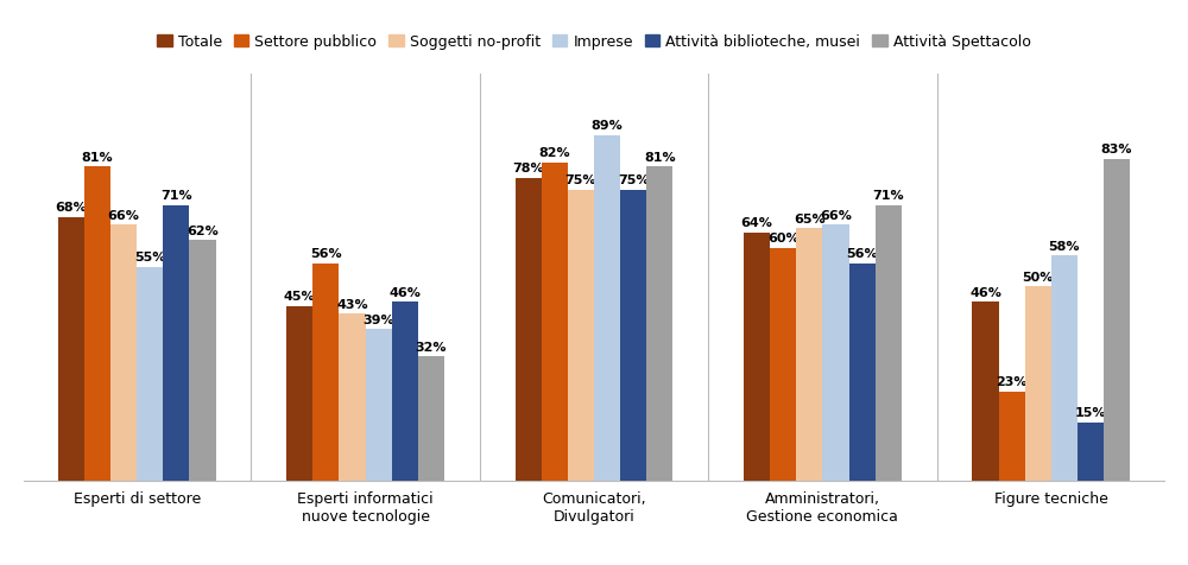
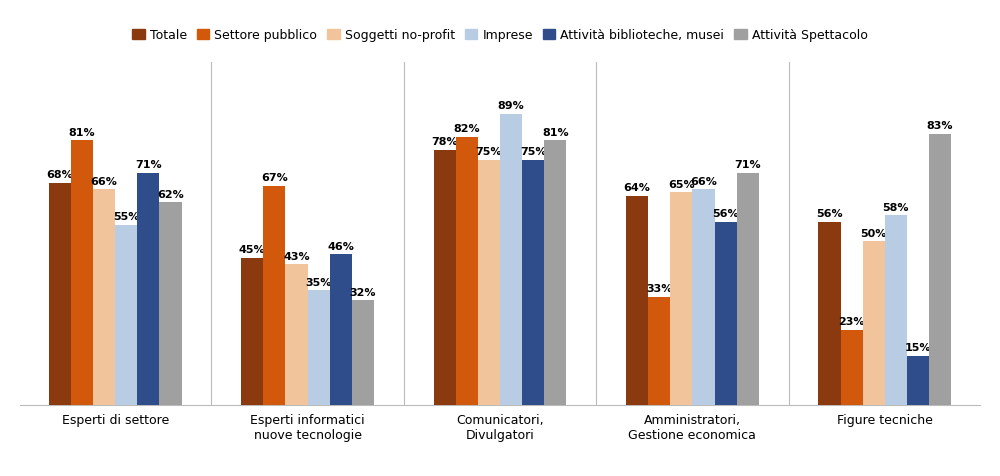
Settore pubblico/Esperti informatici nuove tecnologie: 56% -> 67%
Imprese/Esperti informatici nuove tecnologie: 39% -> 35%
Settore pubblico/Amministratori, Gestione economica: 60% -> 33%
Totale/Figure tecniche: 46% -> 56%
